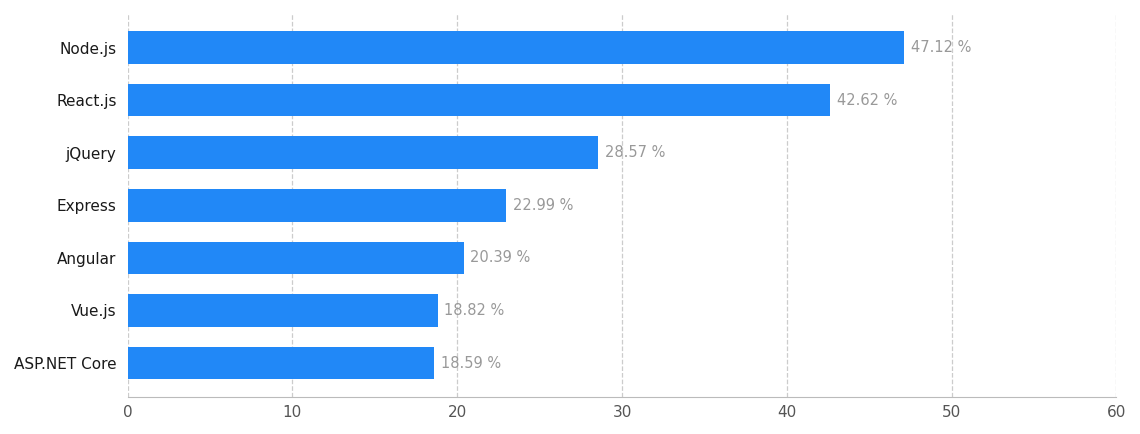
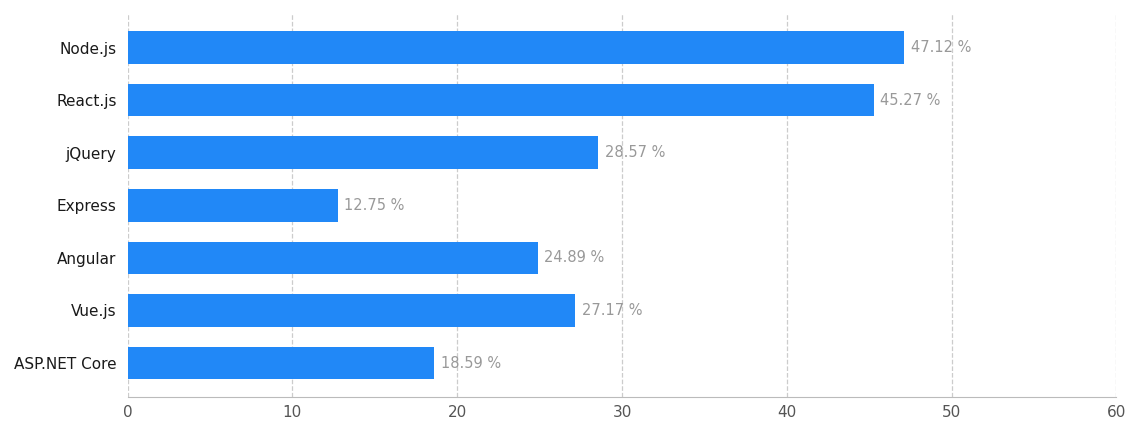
React.js: 42.62 -> 45.27
Express: 22.99 -> 12.75
Angular: 20.39 -> 24.89
Vue.js: 18.82 -> 27.17
